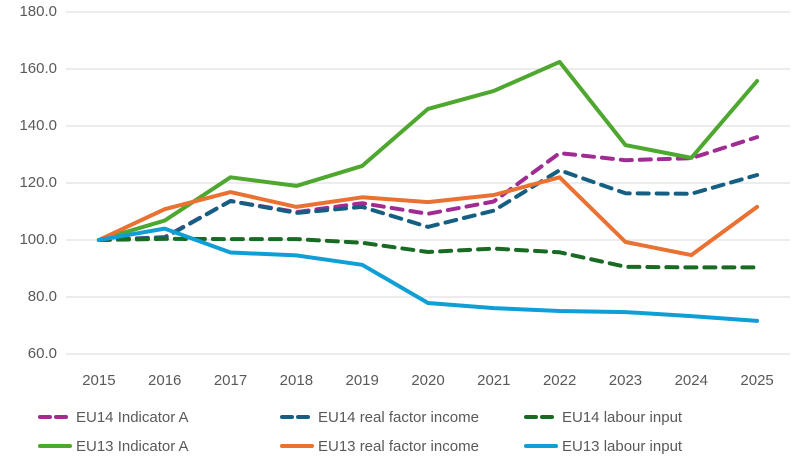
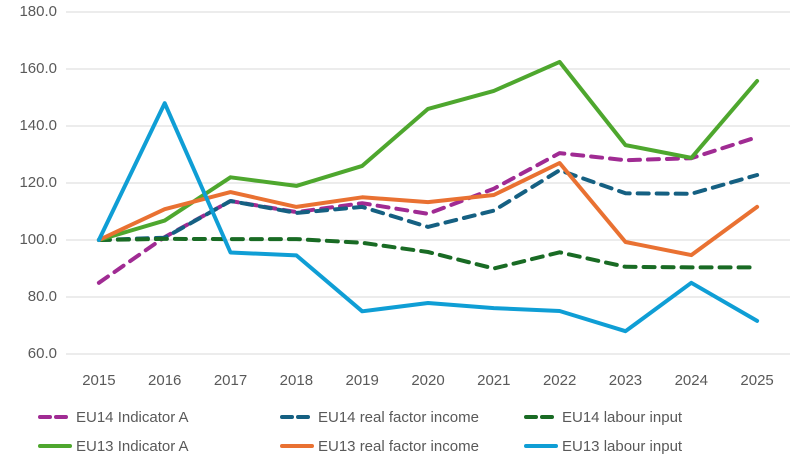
EU14 Indicator A/2015: 100 -> 85
EU13 labour input/2016: 104 -> 148
EU13 labour input/2019: 91 -> 75
EU14 Indicator A/2021: 114 -> 118
EU14 labour input/2021: 97 -> 90
EU13 real factor income/2022: 122 -> 127
EU13 labour input/2023: 75 -> 68
EU13 labour input/2024: 73 -> 85
